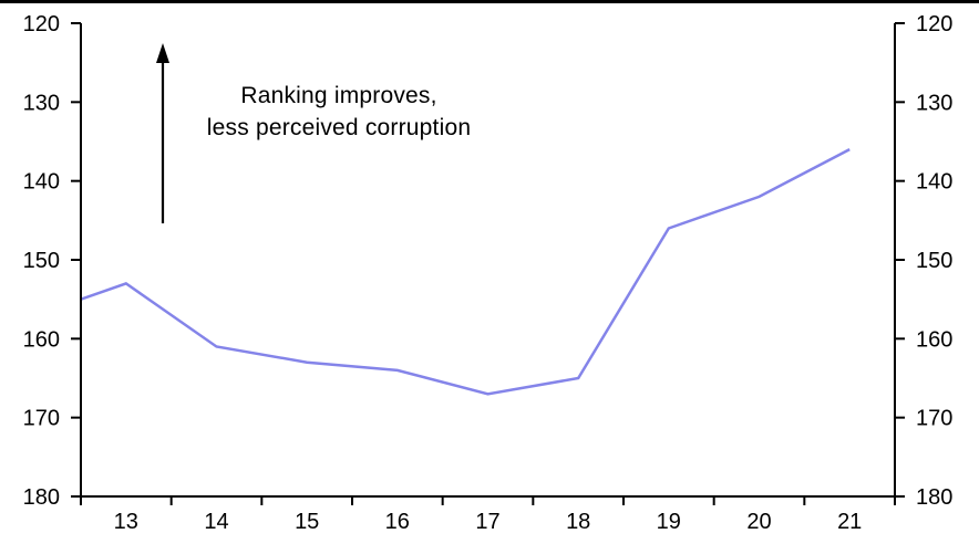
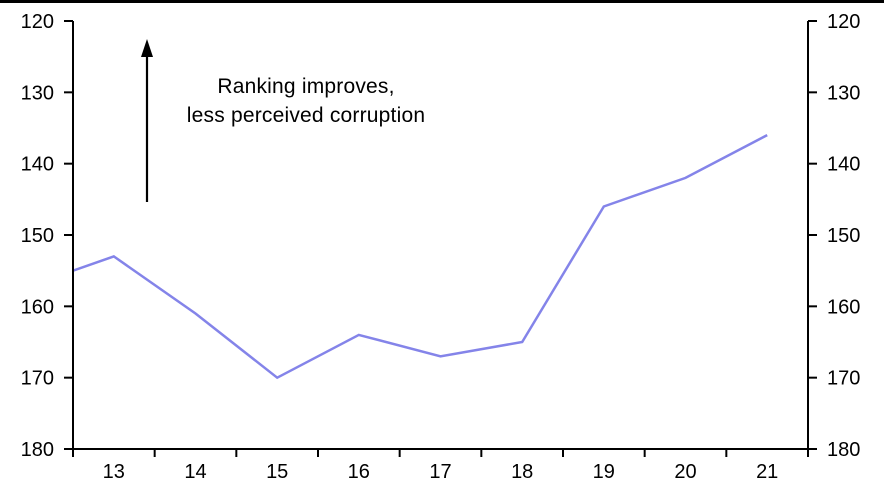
15: 163 -> 170
